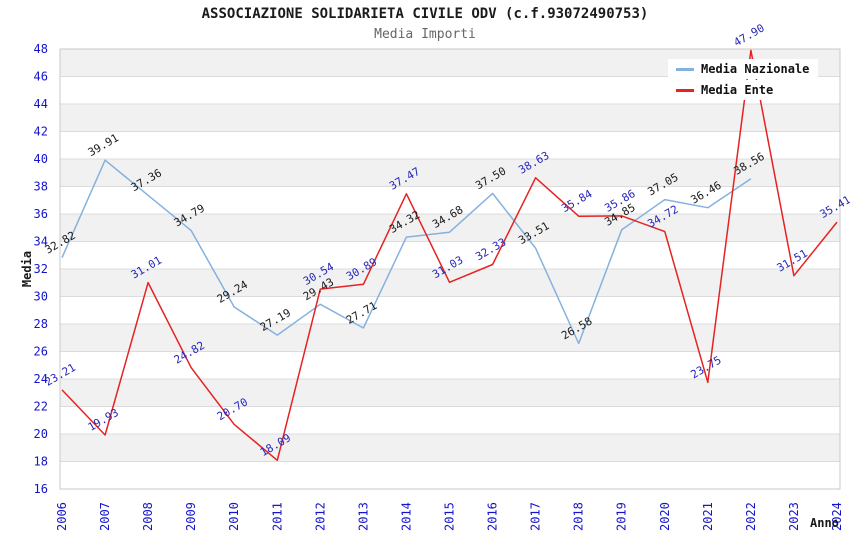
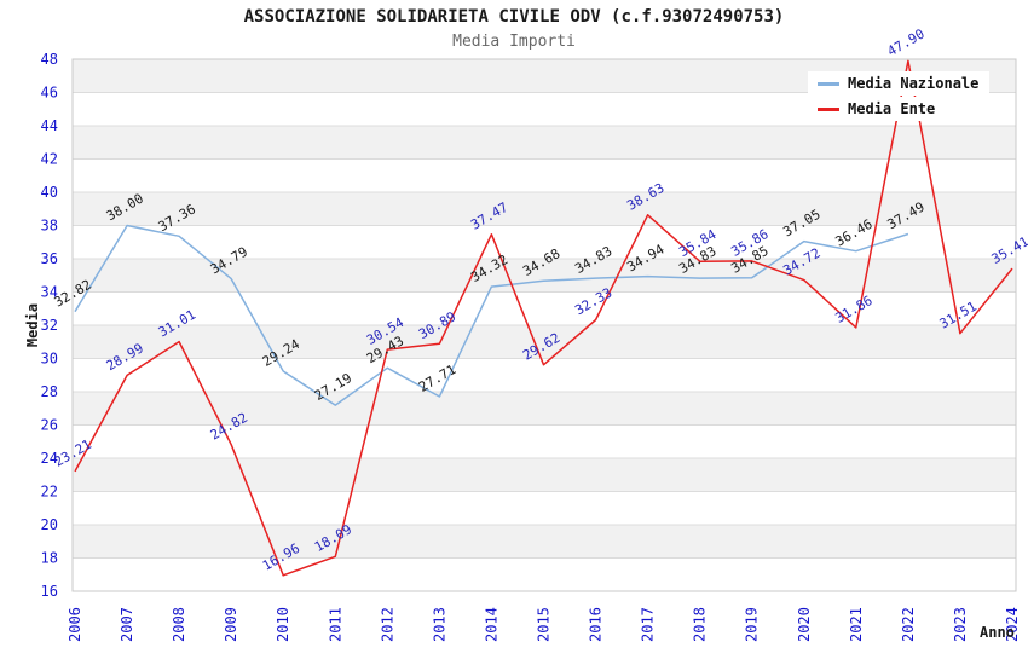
Media Nazionale/2007: 39.91 -> 38.00
Media Ente/2007: 19.93 -> 28.99
Media Ente/2010: 20.70 -> 16.96
Media Ente/2015: 31.03 -> 29.62
Media Nazionale/2016: 37.50 -> 34.83
Media Nazionale/2017: 33.51 -> 34.94
Media Nazionale/2018: 26.58 -> 34.83
Media Ente/2021: 23.75 -> 31.86
Media Nazionale/2022: 38.56 -> 37.49
